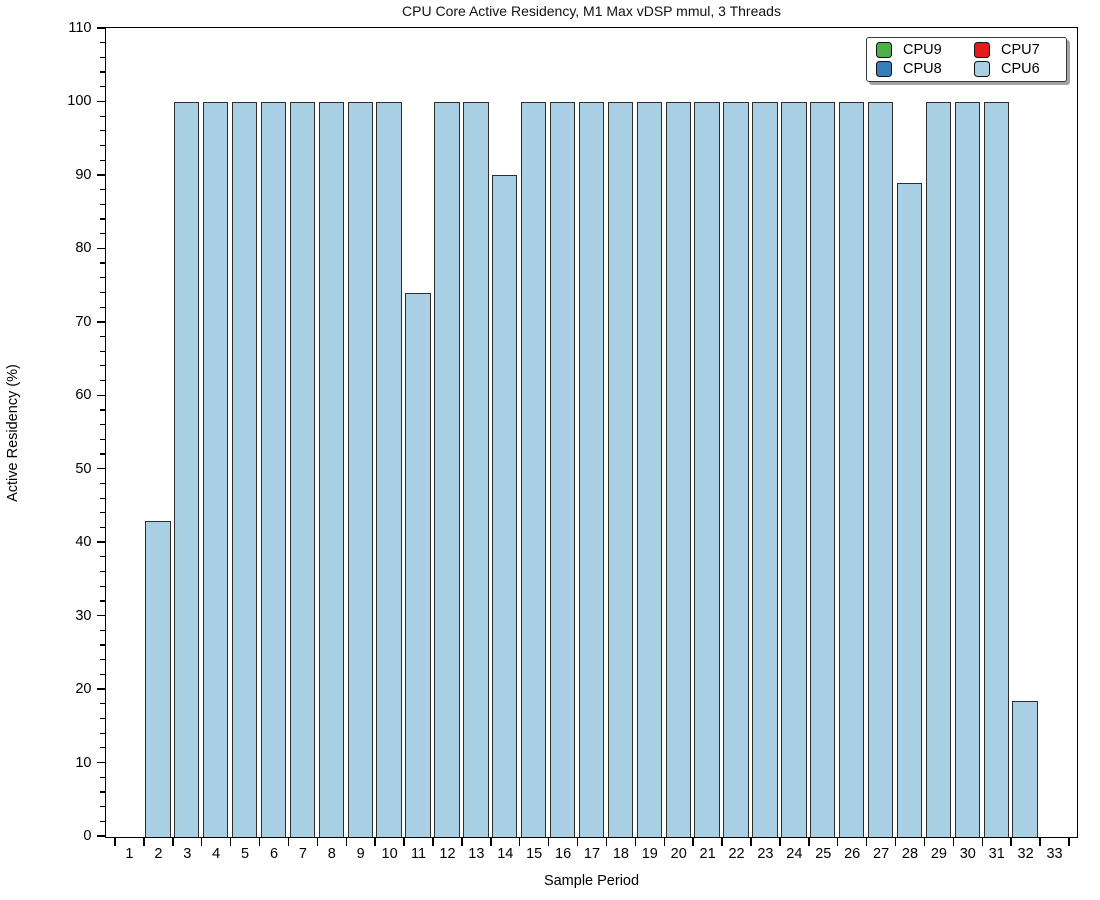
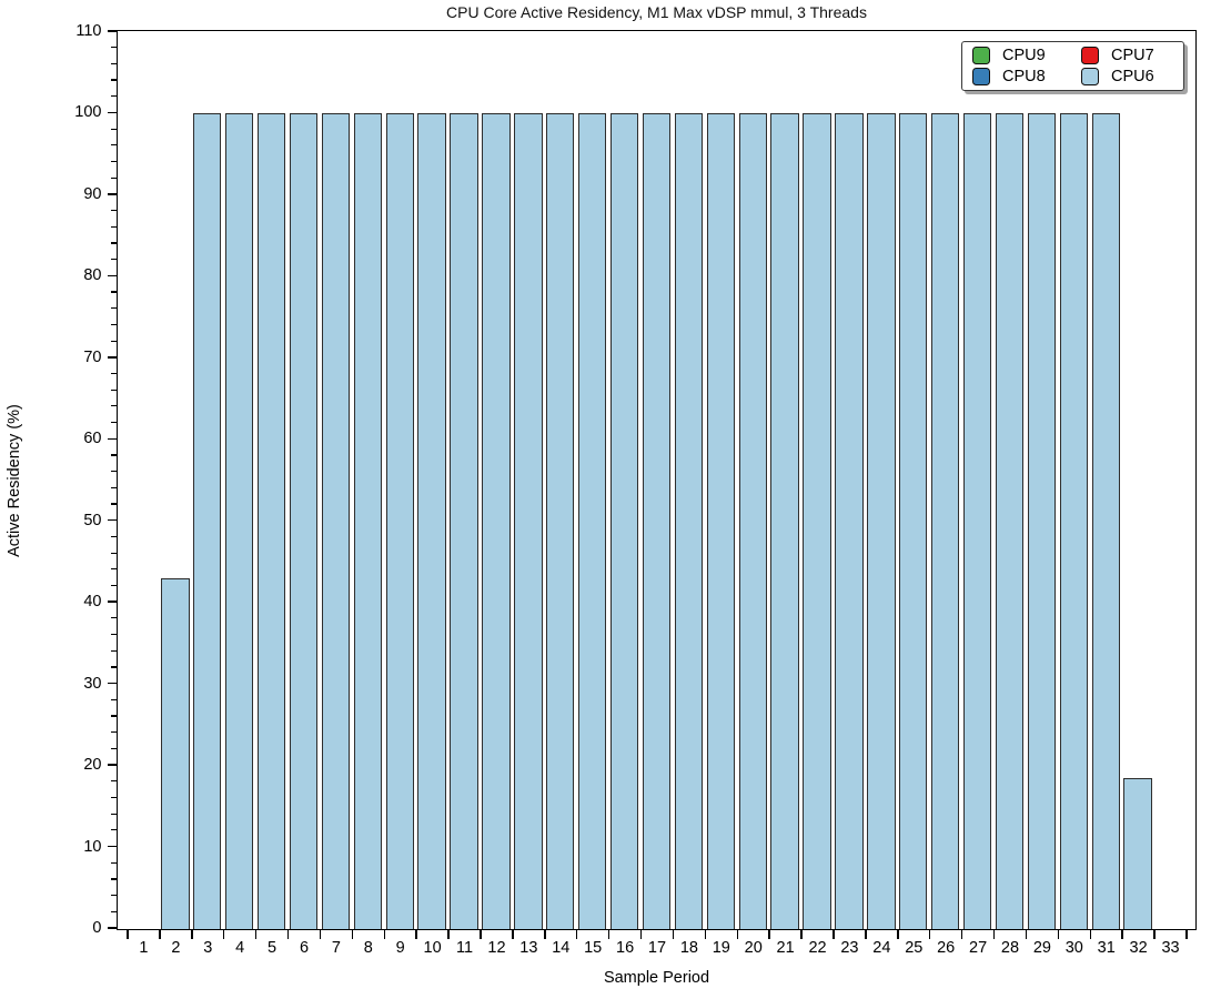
11: 74 -> 100
14: 90 -> 100
28: 89 -> 100
